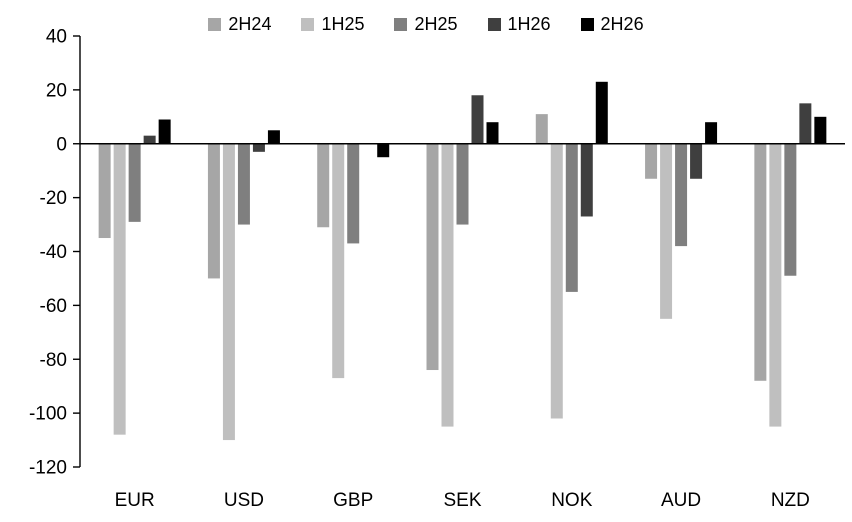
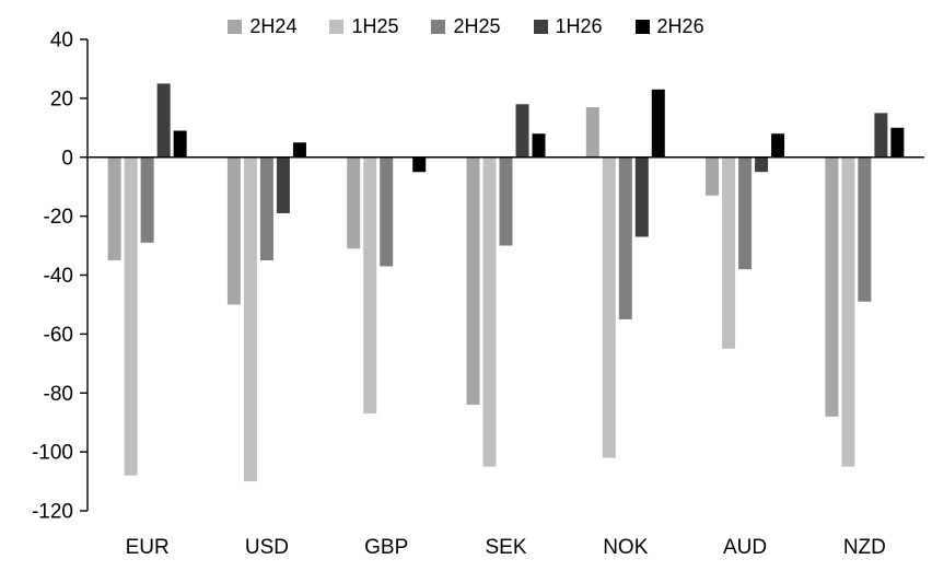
1H26/EUR: 3 -> 25
2H25/USD: -30 -> -35
1H26/USD: -3 -> -19
2H24/NOK: 11 -> 17
1H26/AUD: -13 -> -5
